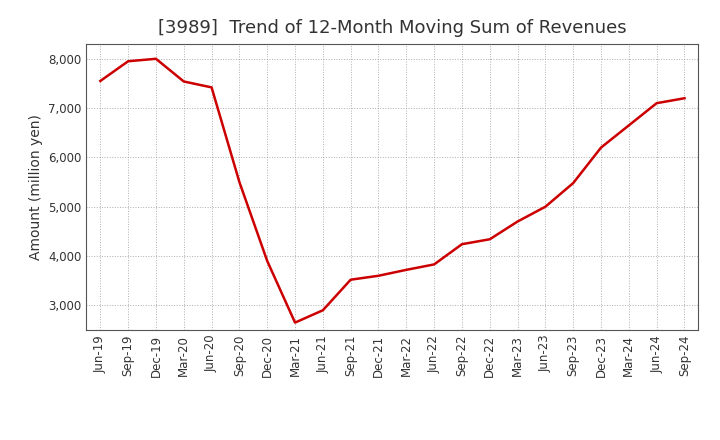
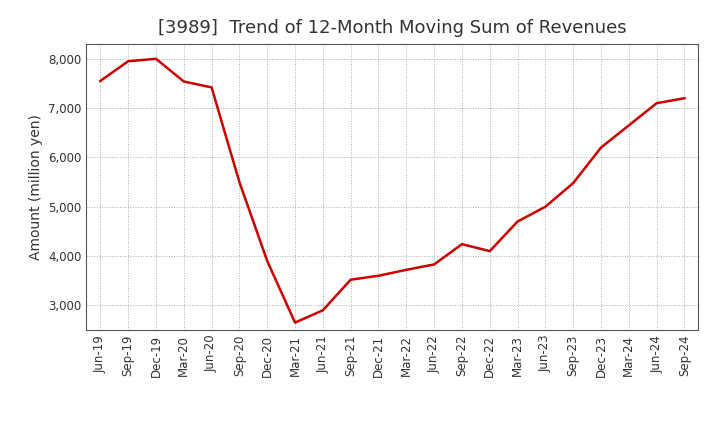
Dec-22: 4,340 -> 4,100
